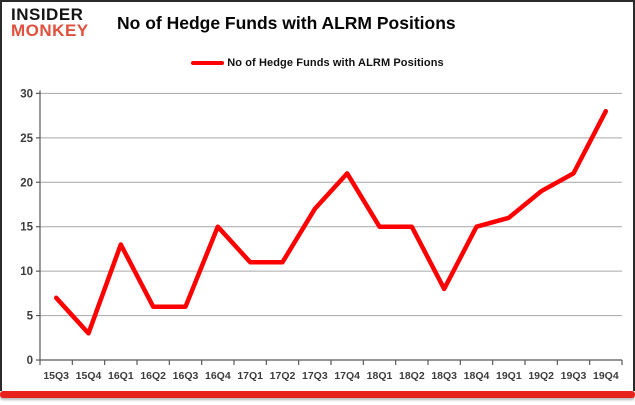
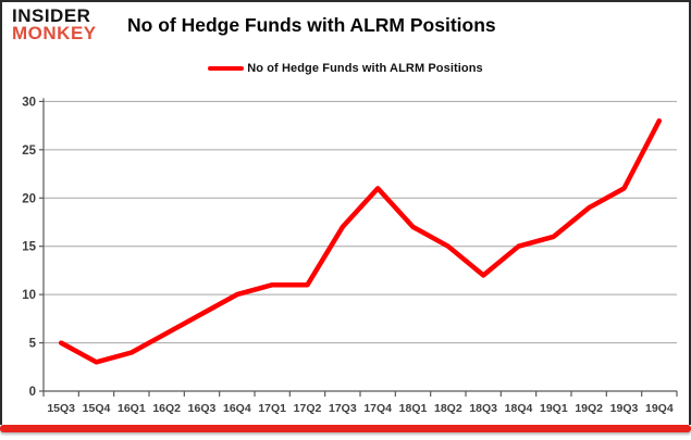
15Q3: 7 -> 5
16Q1: 13 -> 4
16Q3: 6 -> 8
16Q4: 15 -> 10
18Q1: 15 -> 17
18Q3: 8 -> 12
